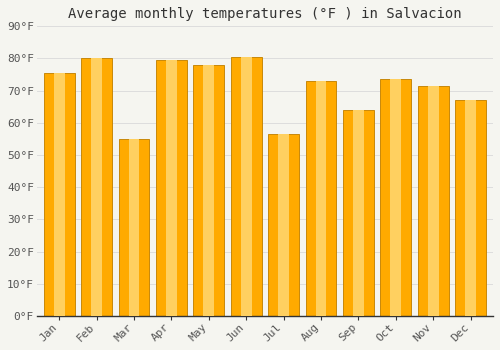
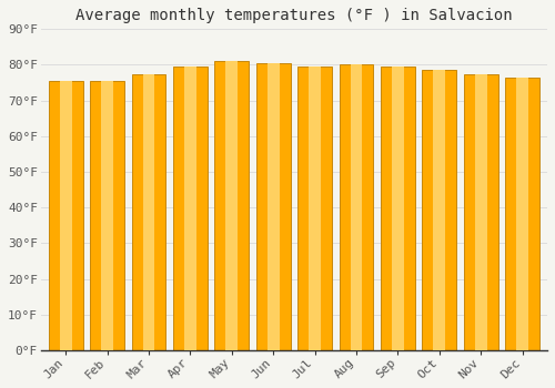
Feb: 80.0°F -> 75.5°F
Mar: 55.0°F -> 77.5°F
May: 78.0°F -> 81.0°F
Jul: 56.5°F -> 79.5°F
Aug: 73.0°F -> 80.0°F
Sep: 64.0°F -> 79.5°F
Oct: 73.5°F -> 78.5°F
Nov: 71.5°F -> 77.5°F
Dec: 67.0°F -> 76.5°F
